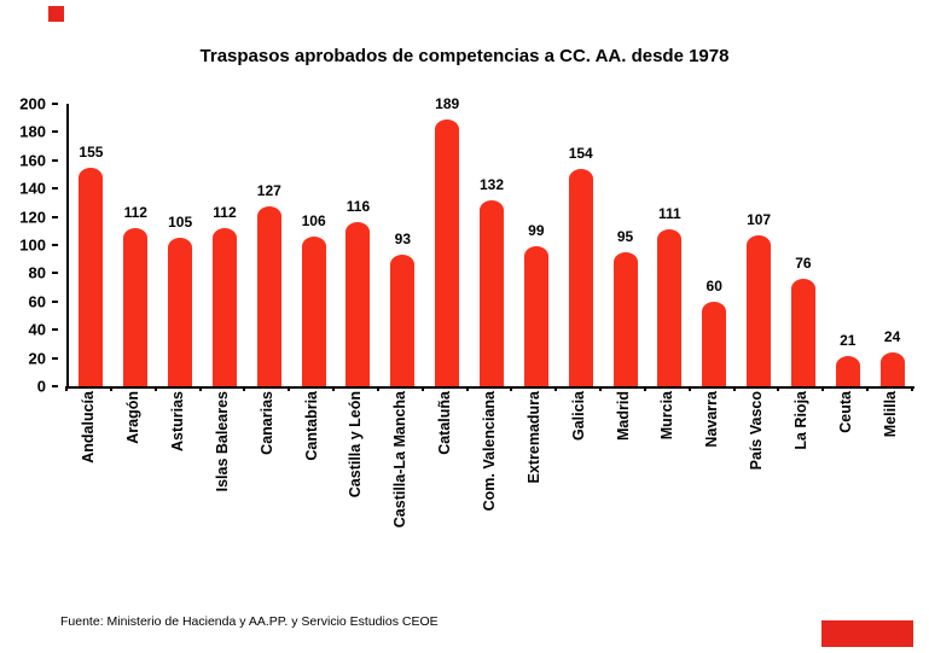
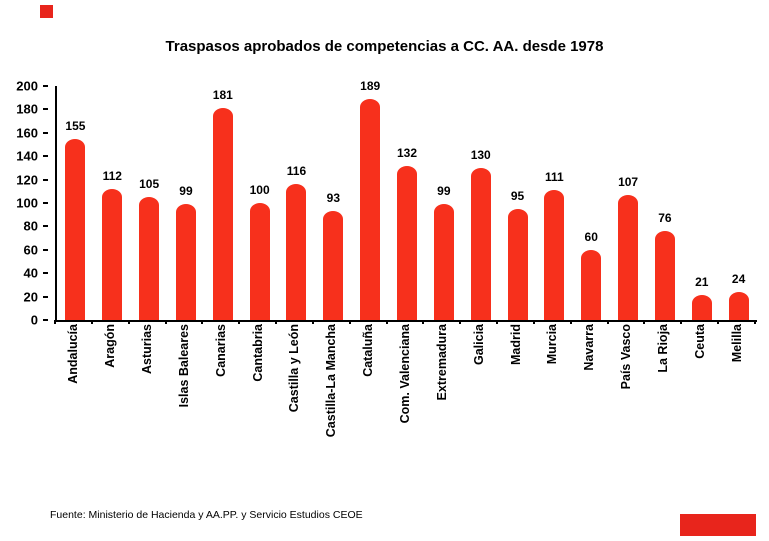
Islas Baleares: 112 -> 99
Canarias: 127 -> 181
Cantabria: 106 -> 100
Galicia: 154 -> 130
